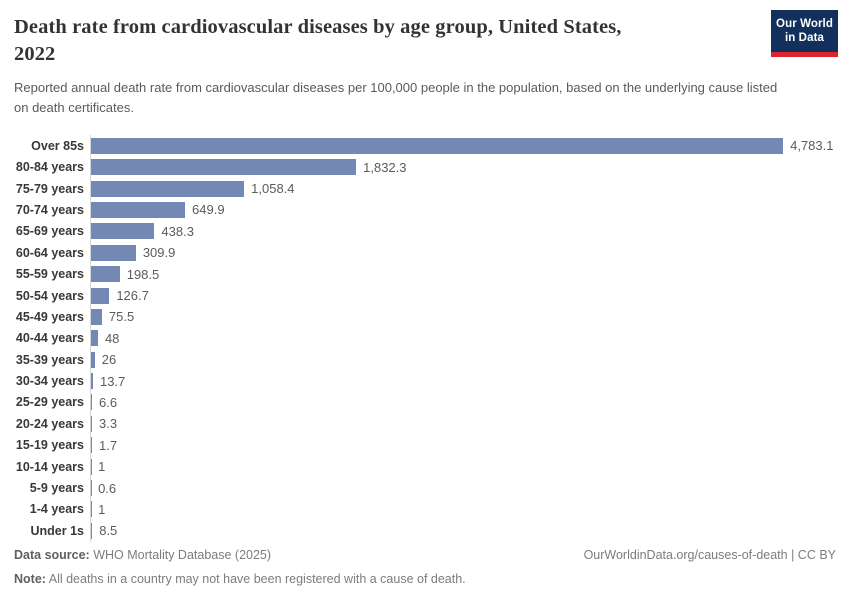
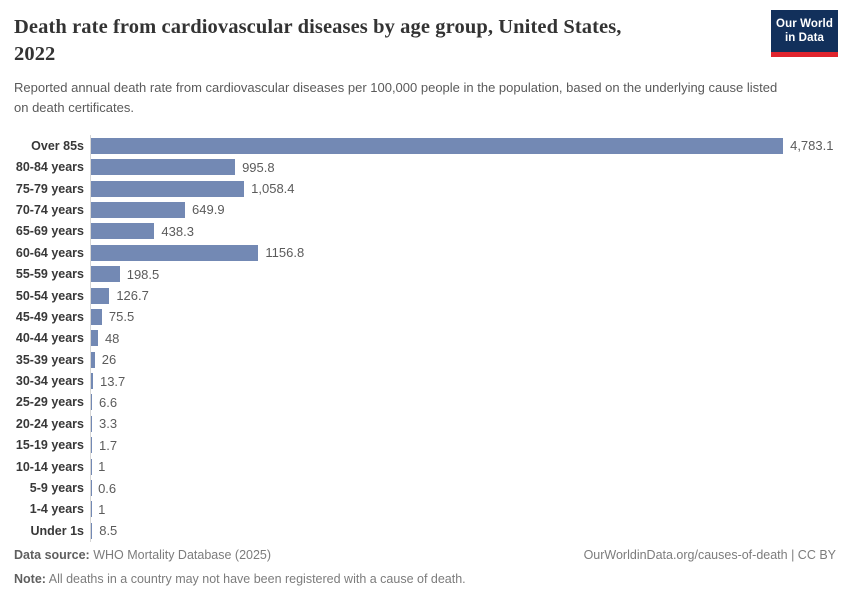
80-84 years: 1,832.3 -> 995.8
60-64 years: 309.9 -> 1156.8
